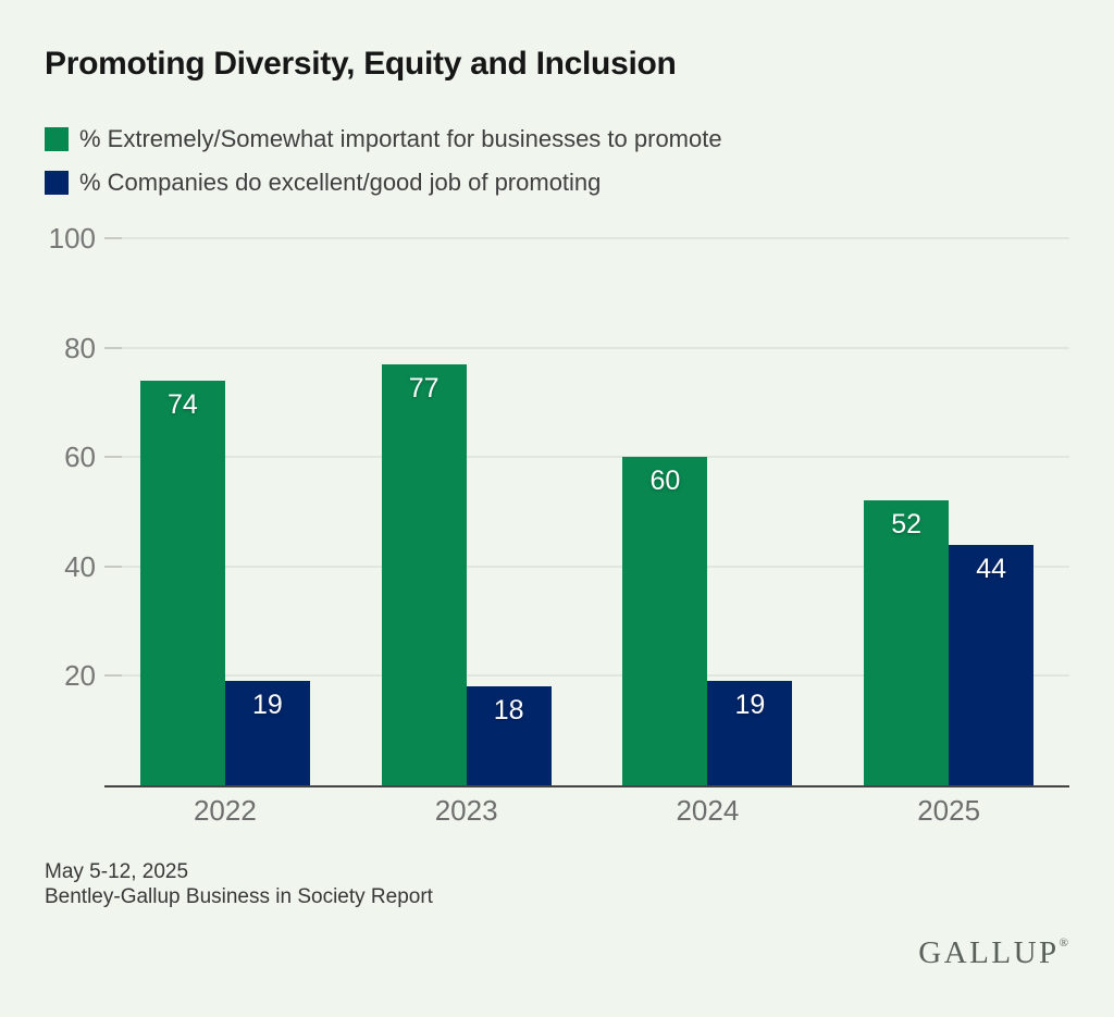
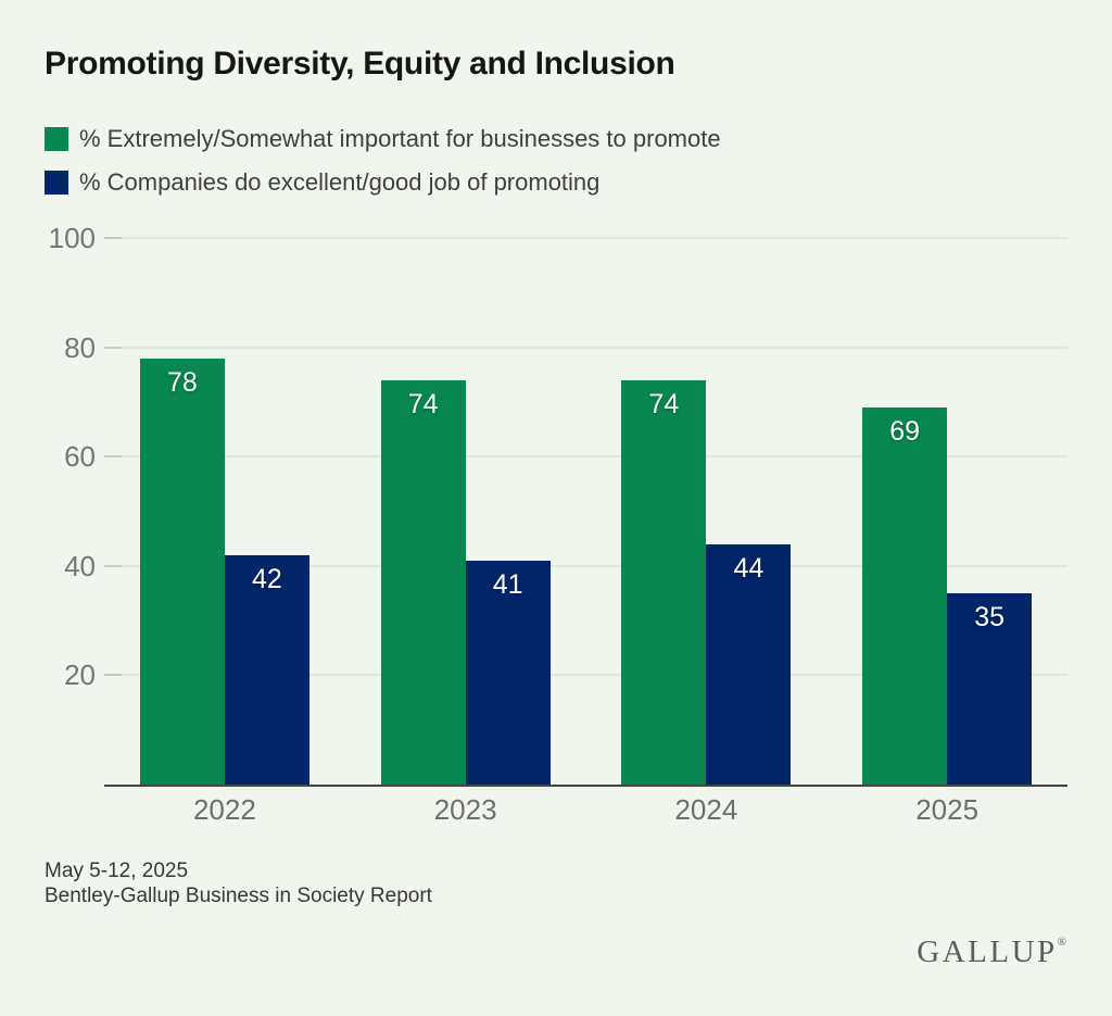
% Extremely/Somewhat important for businesses to promote/2022: 74 -> 78
% Companies do excellent/good job of promoting/2022: 19 -> 42
% Extremely/Somewhat important for businesses to promote/2023: 77 -> 74
% Companies do excellent/good job of promoting/2023: 18 -> 41
% Extremely/Somewhat important for businesses to promote/2024: 60 -> 74
% Companies do excellent/good job of promoting/2024: 19 -> 44
% Extremely/Somewhat important for businesses to promote/2025: 52 -> 69
% Companies do excellent/good job of promoting/2025: 44 -> 35
